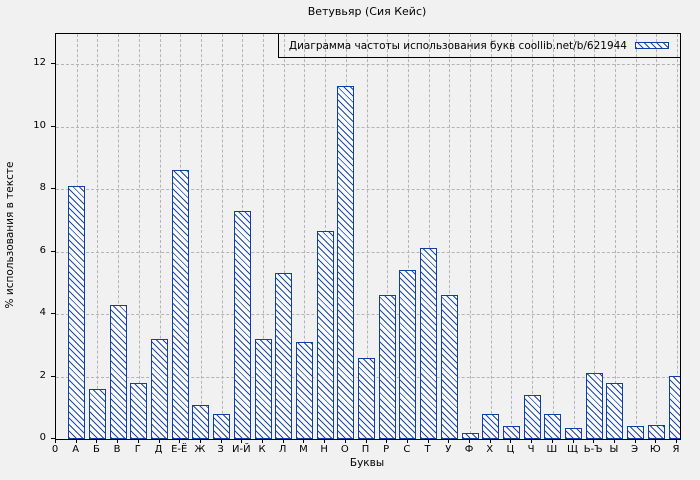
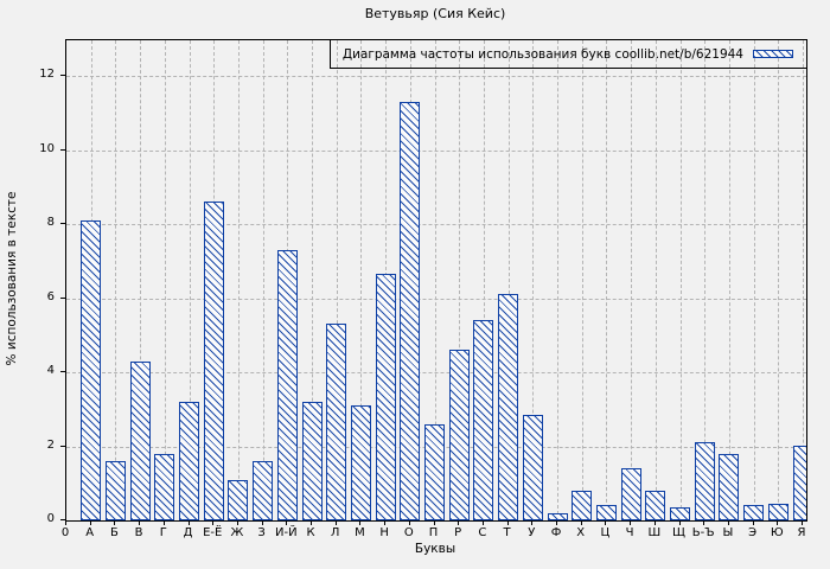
З: 0.8 -> 1.6
У: 4.6 -> 2.9
